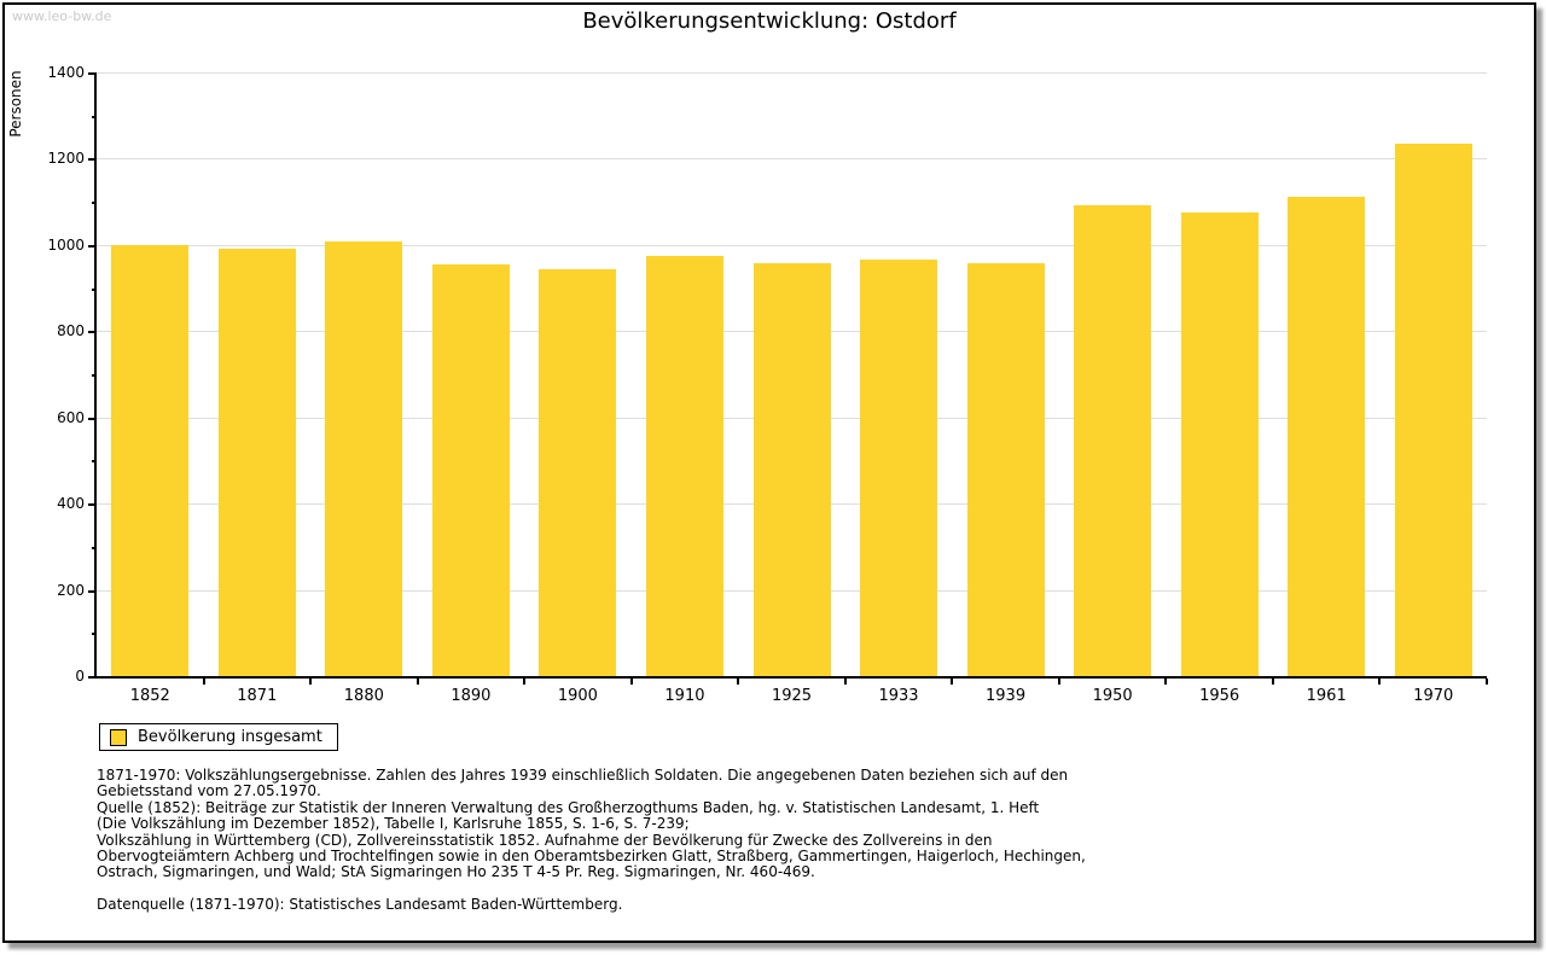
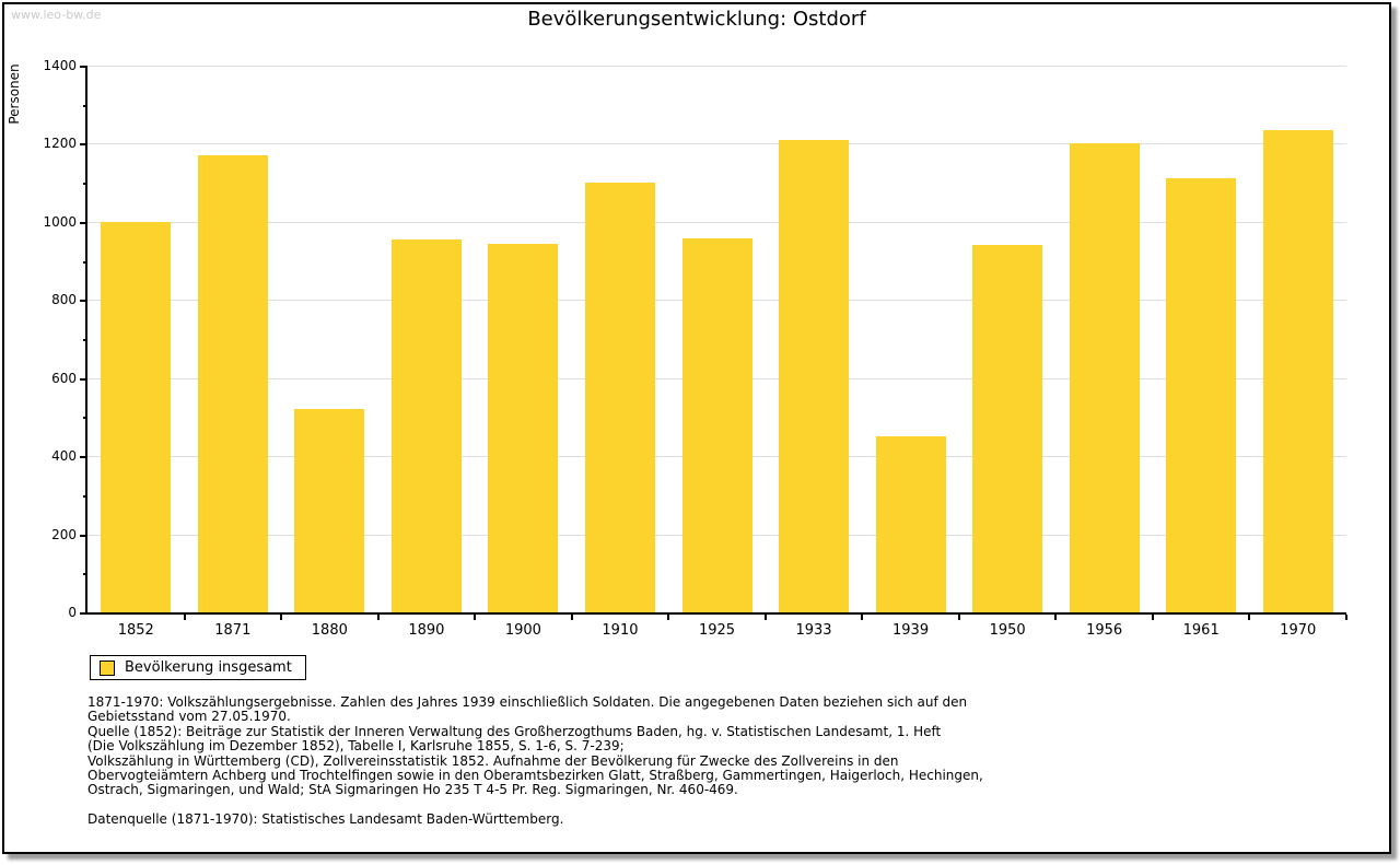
1871: 990 -> 1170
1880: 1010 -> 520
1910: 980 -> 1100
1933: 970 -> 1210
1939: 960 -> 450
1950: 1090 -> 940
1956: 1080 -> 1200
